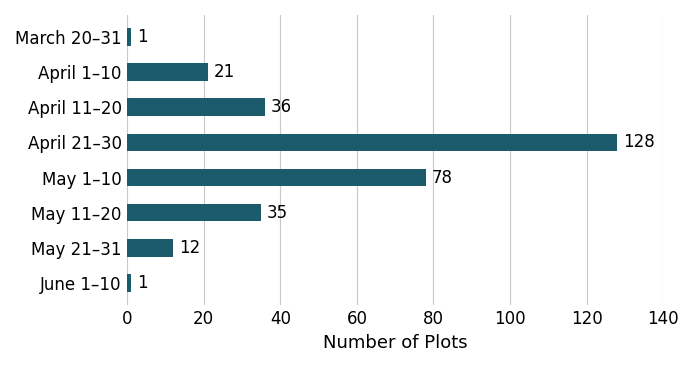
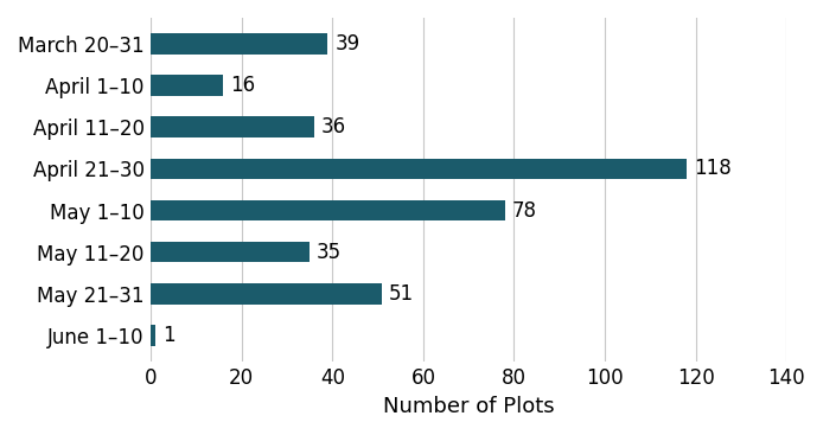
March 20–31: 1 -> 39
April 1–10: 21 -> 16
April 21–30: 128 -> 118
May 21–31: 12 -> 51
